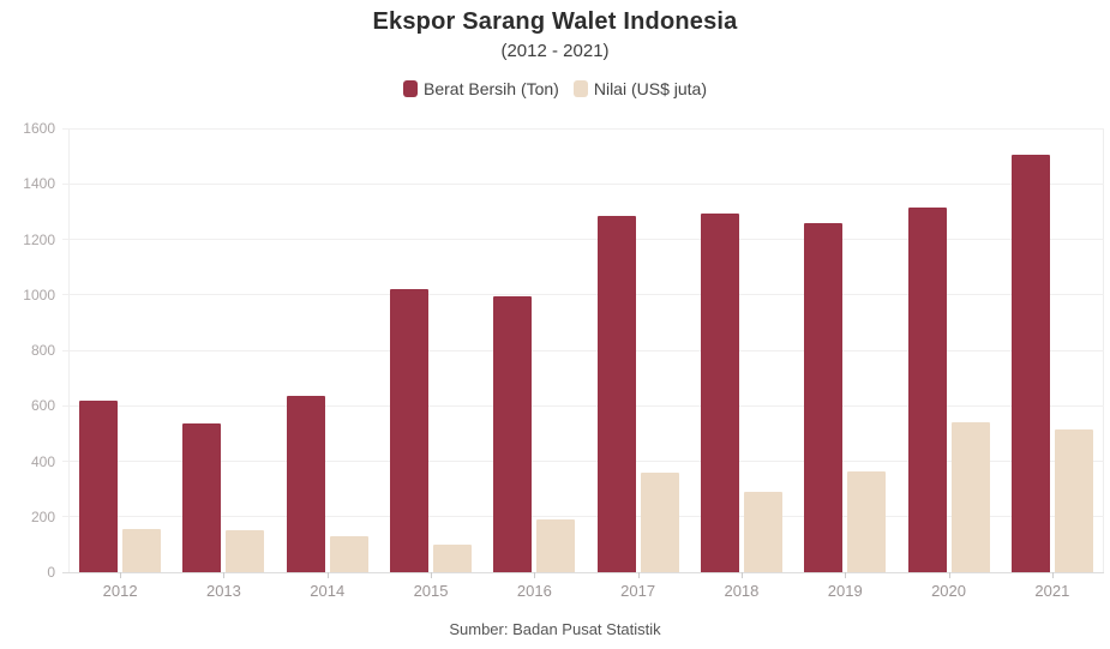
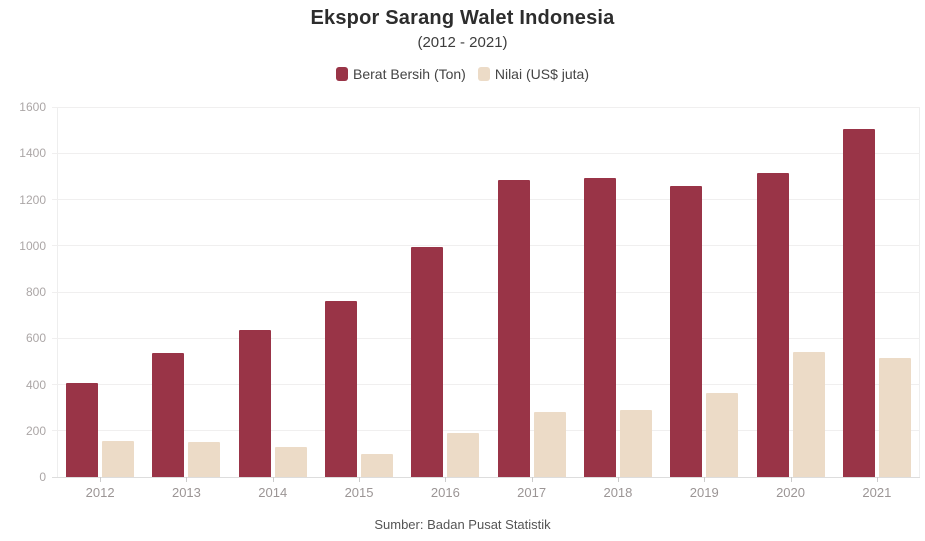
Berat Bersih (Ton)/2012: 620 -> 400
Berat Bersih (Ton)/2015: 1020 -> 760
Nilai (US$ juta)/2017: 360 -> 280
